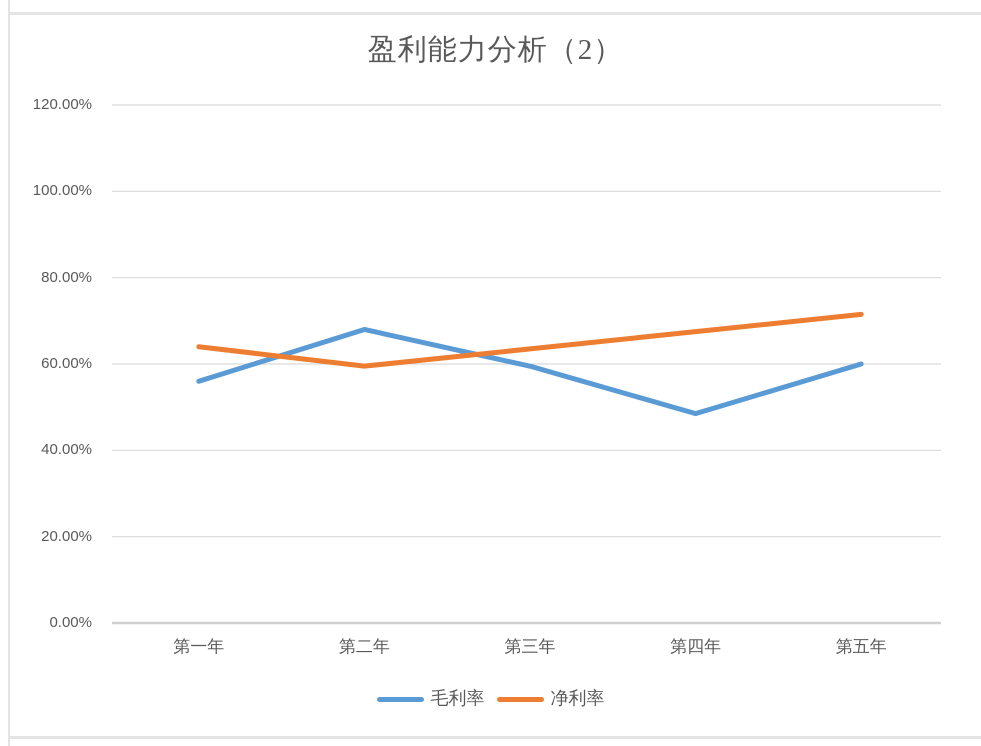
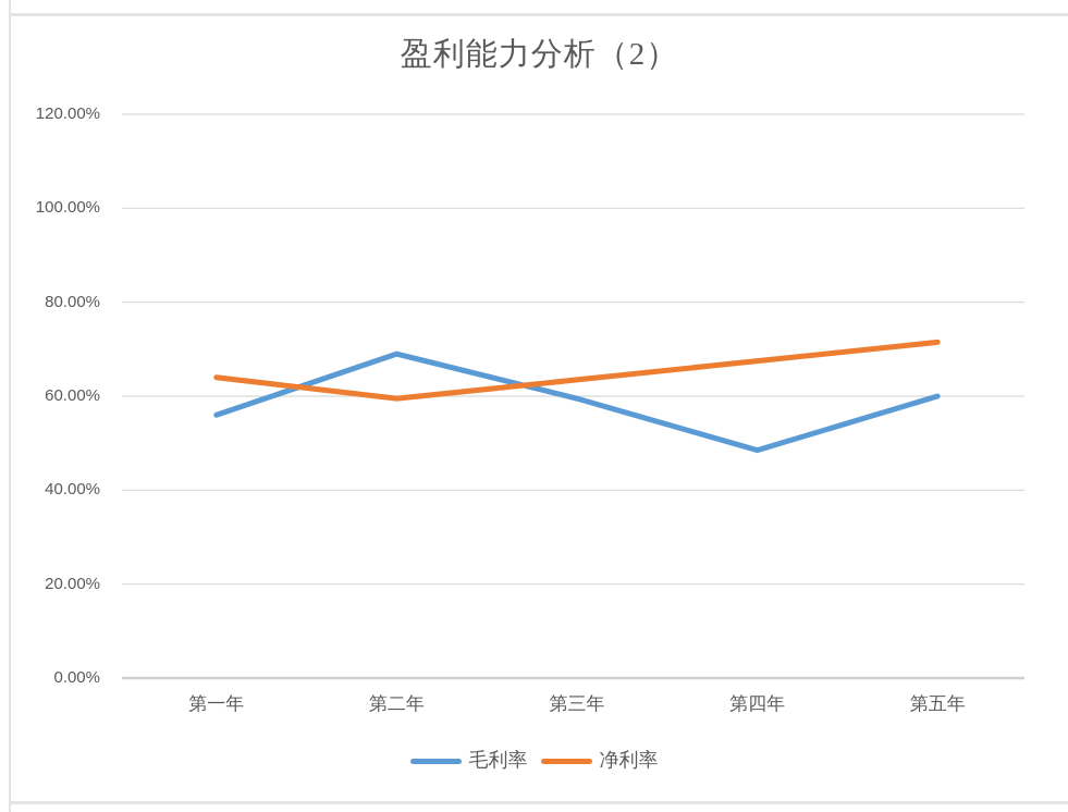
毛利率/第二年: 68% -> 69%
